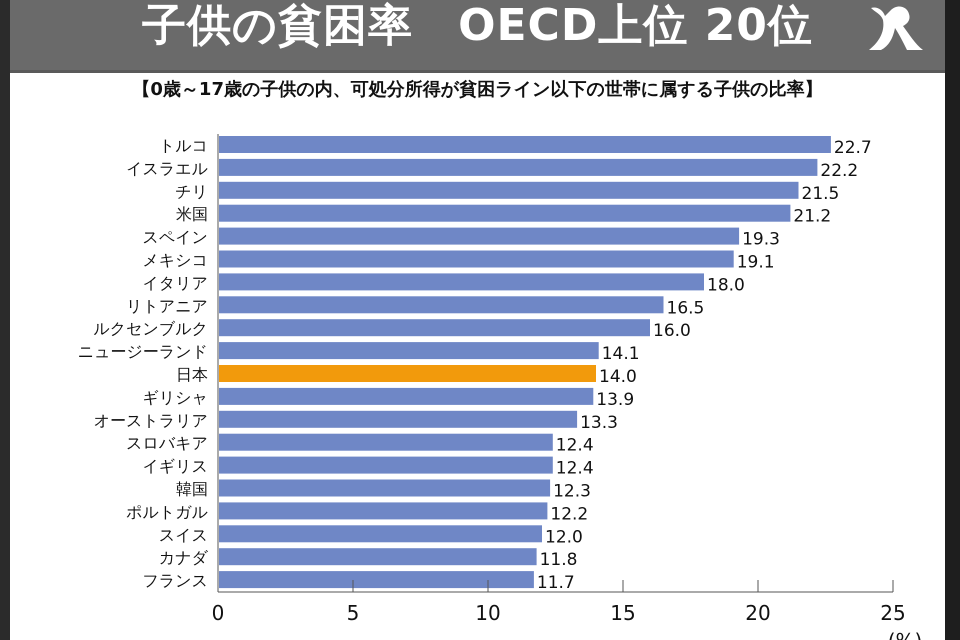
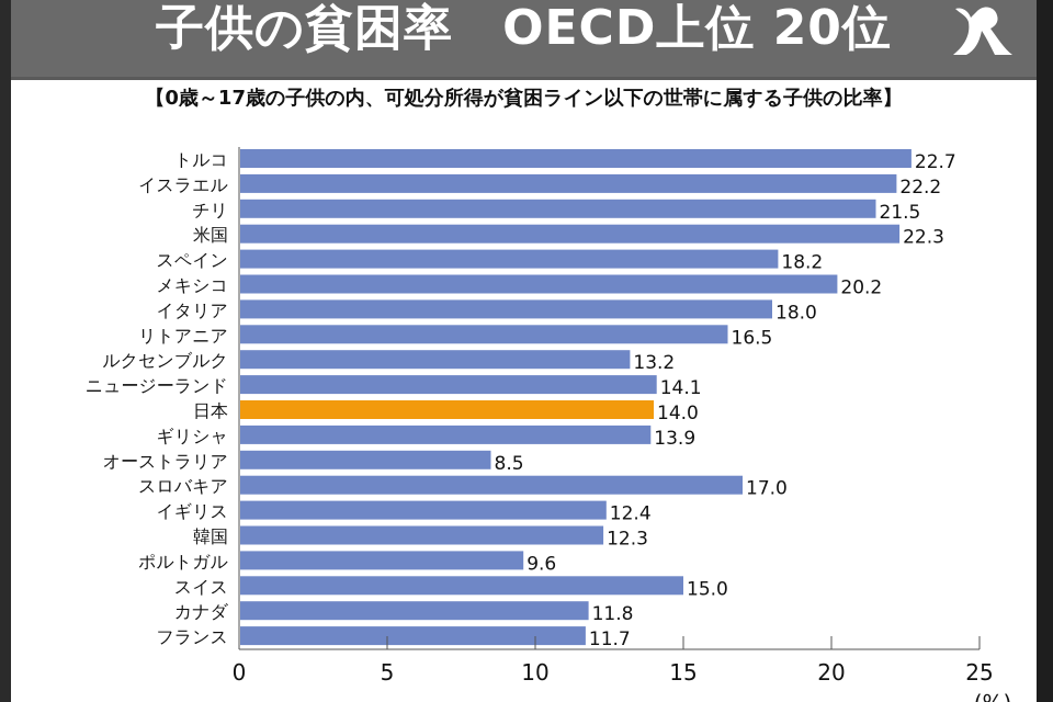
米国: 21.2 -> 22.3
スペイン: 19.3 -> 18.2
メキシコ: 19.1 -> 20.2
ルクセンブルク: 16.0 -> 13.2
オーストラリア: 13.3 -> 8.5
スロバキア: 12.4 -> 17.0
ポルトガル: 12.2 -> 9.6
スイス: 12.0 -> 15.0
